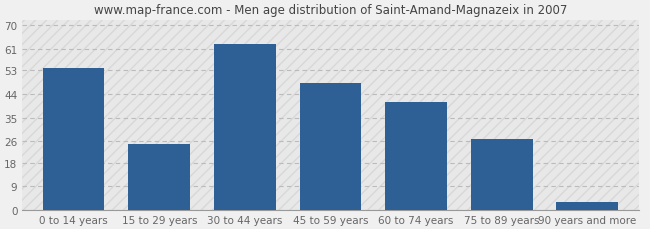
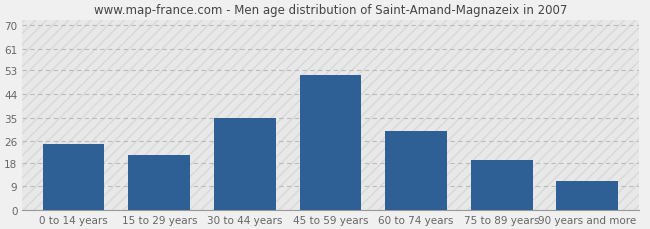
0 to 14 years: 54 -> 25
15 to 29 years: 25 -> 21
30 to 44 years: 63 -> 35
45 to 59 years: 48 -> 51
60 to 74 years: 41 -> 30
75 to 89 years: 27 -> 19
90 years and more: 3 -> 11
